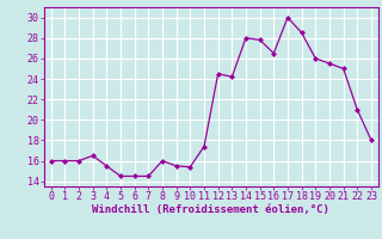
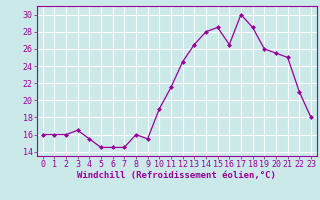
10: 15.4 -> 19.0
11: 17.4 -> 21.5
13: 24.2 -> 26.5
15: 27.8 -> 28.5
